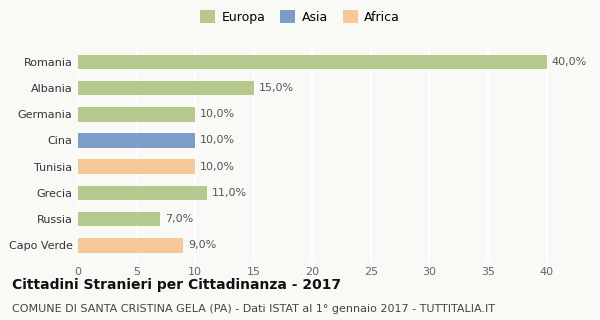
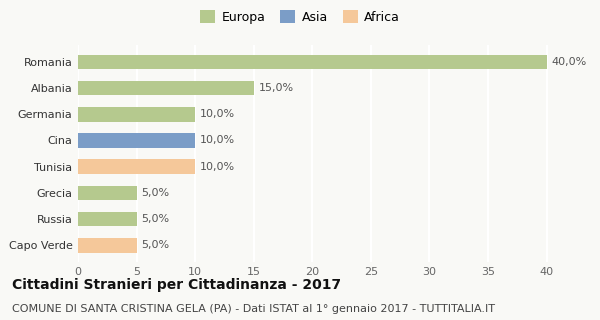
Grecia: 11,0% -> 5,0%
Russia: 7,0% -> 5,0%
Capo Verde: 9,0% -> 5,0%
